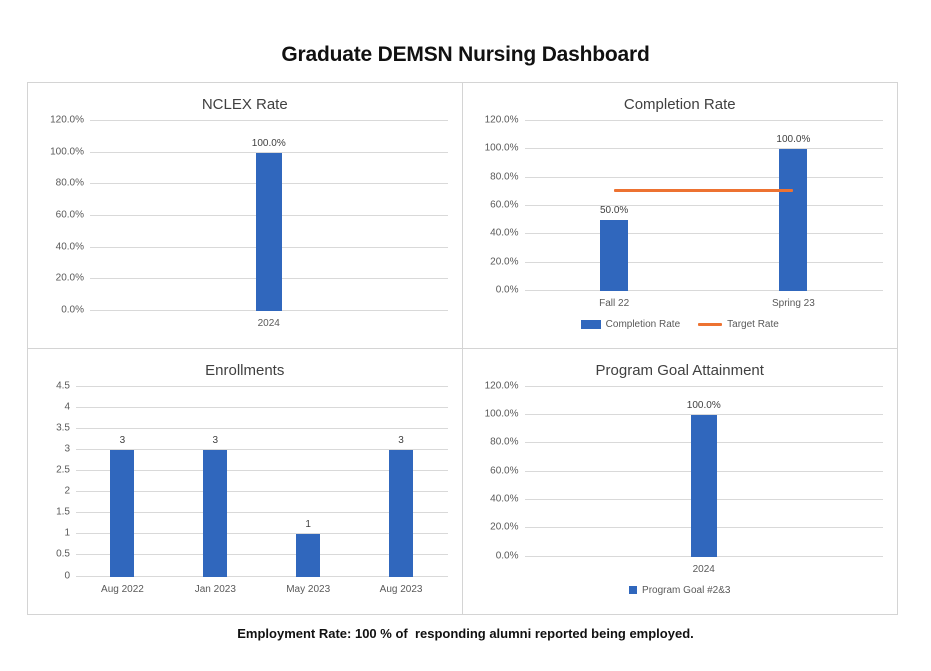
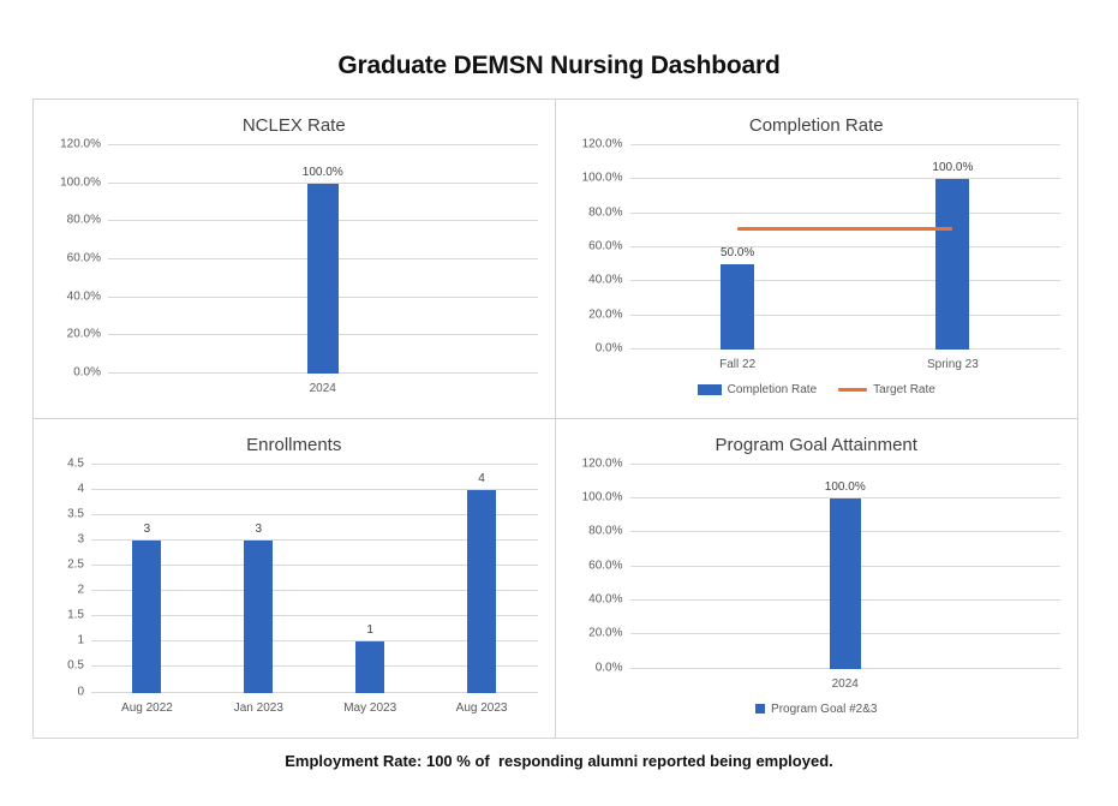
Enrollments/Aug 2023: 3 -> 4
